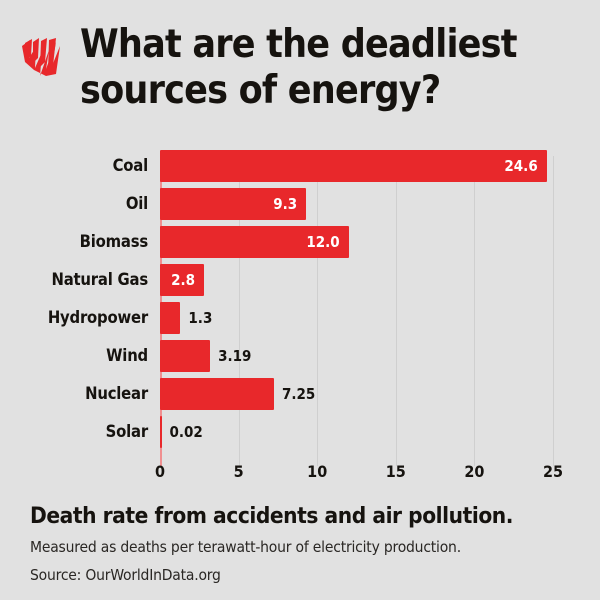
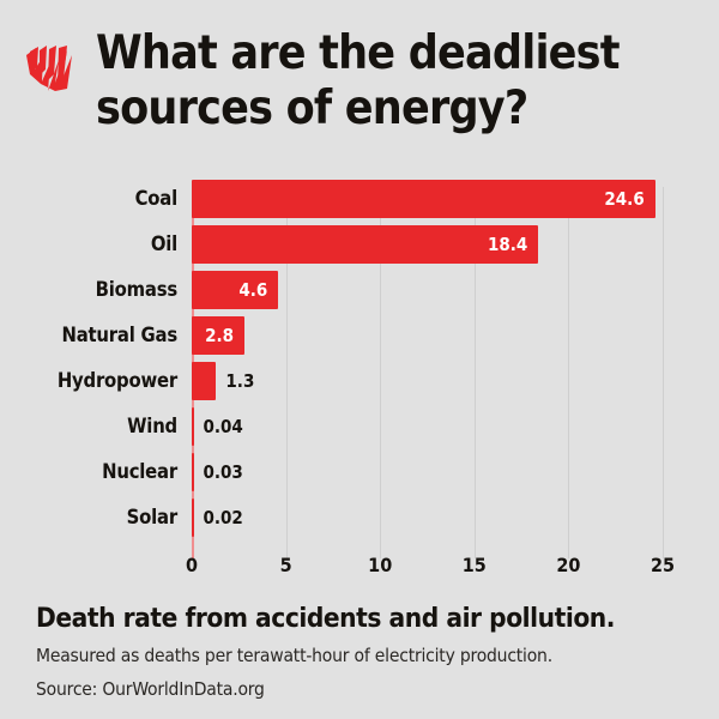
Oil: 9.3 -> 18.4
Biomass: 12.0 -> 4.6
Wind: 3.19 -> 0.04
Nuclear: 7.25 -> 0.03
